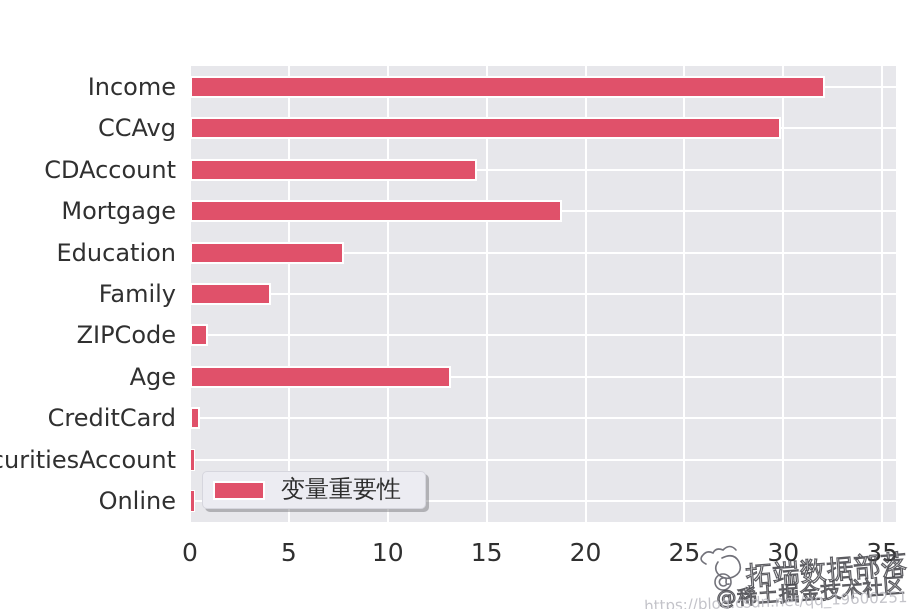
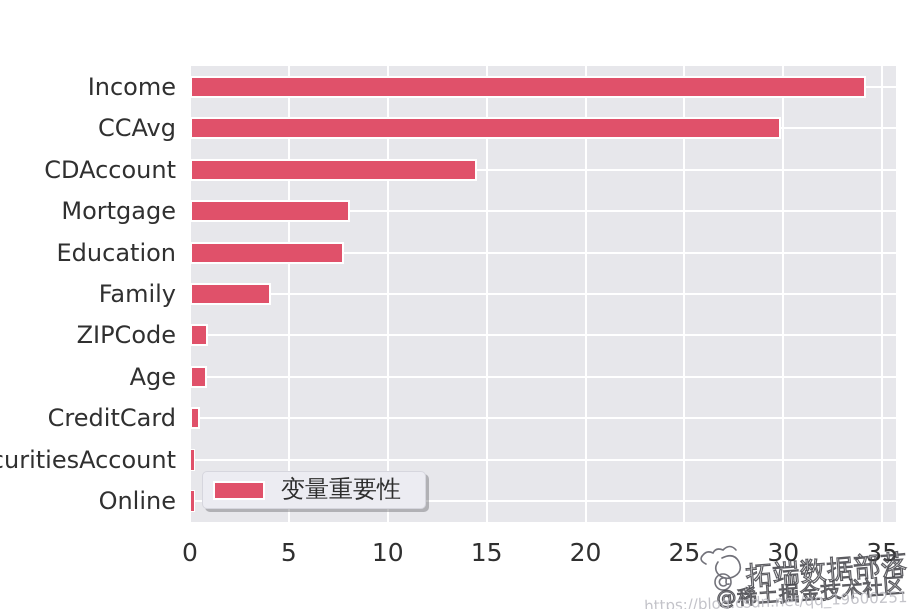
Income: 31.9 -> 34.0
Mortgage: 18.6 -> 7.9
Age: 13.0 -> 0.7
